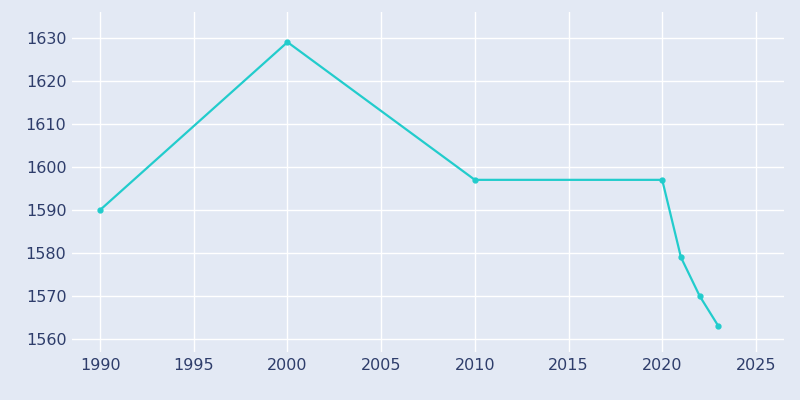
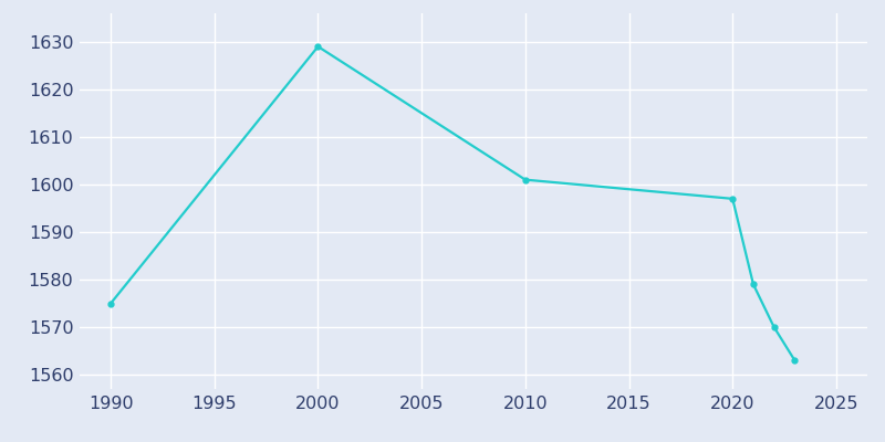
1990: 1590 -> 1575
2010: 1597 -> 1601
